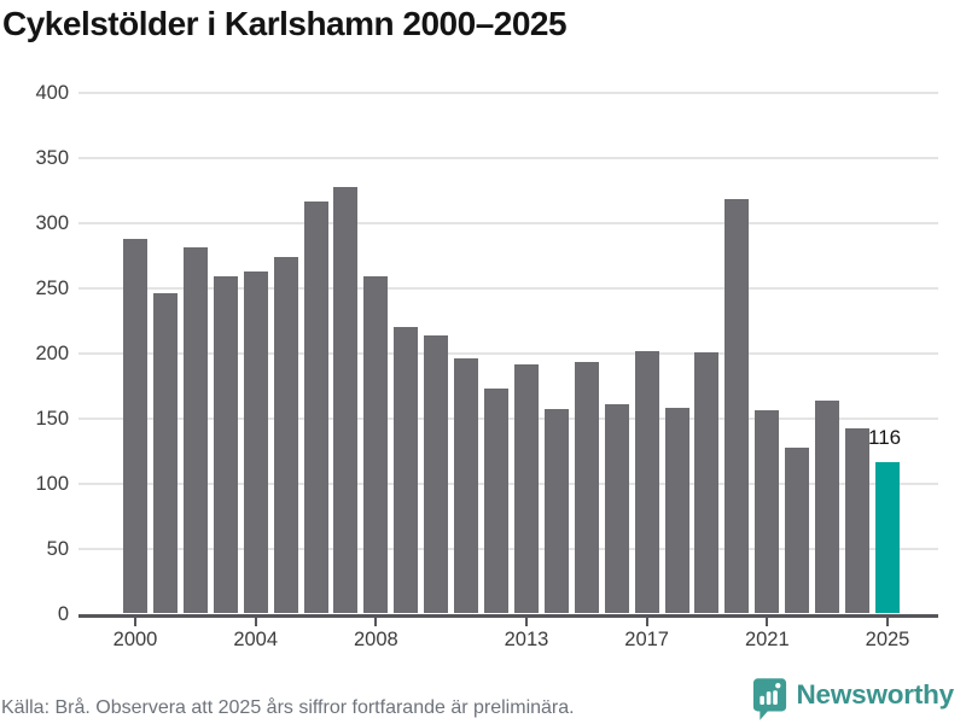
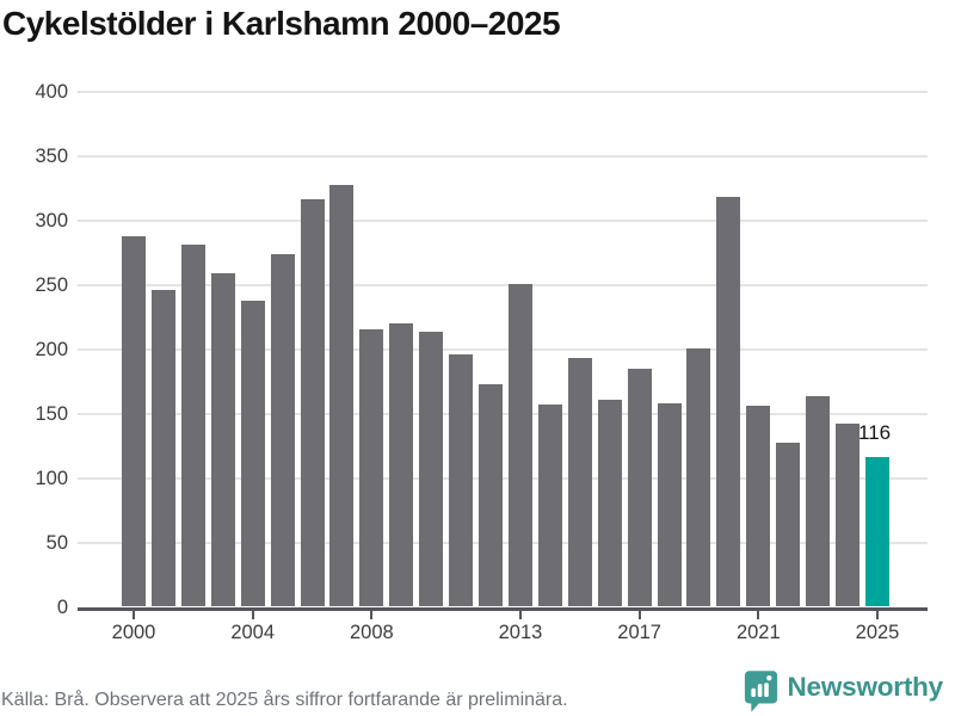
2004: 263 -> 238
2008: 259 -> 216
2013: 192 -> 251
2017: 202 -> 185
